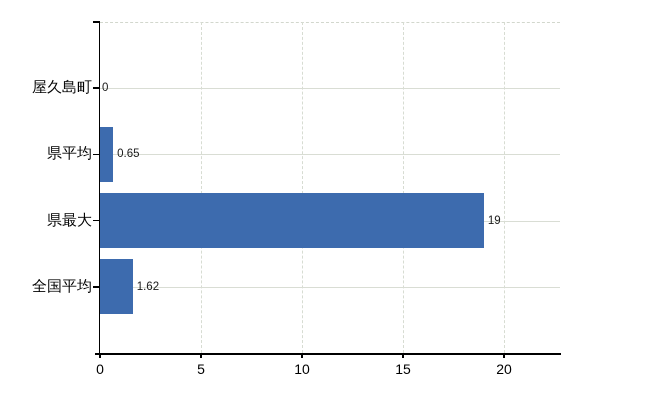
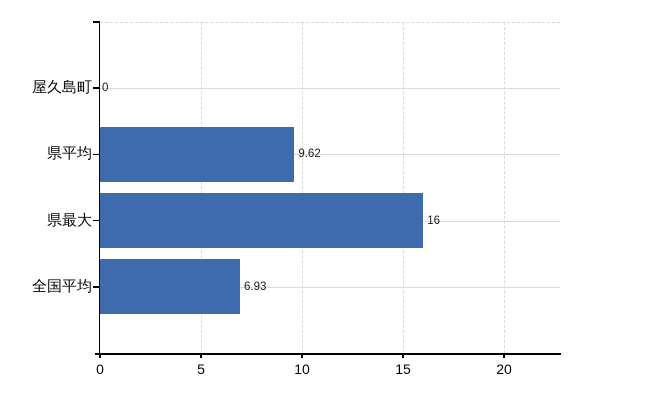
県平均: 0.65 -> 9.62
県最大: 19 -> 16
全国平均: 1.62 -> 6.93
